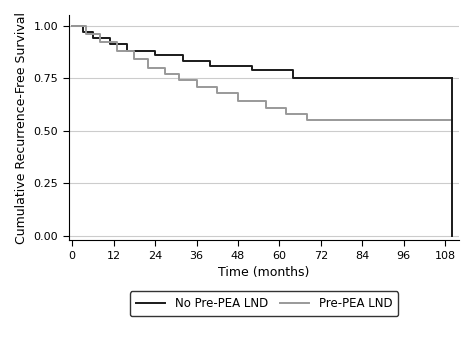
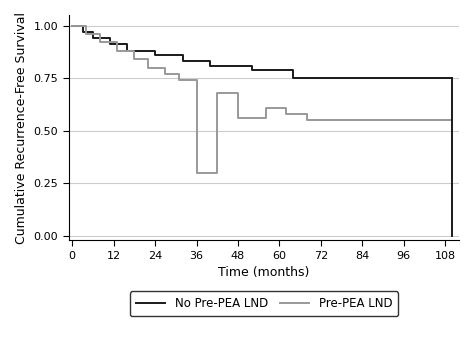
Pre-PEA LND/36: 0.71 -> 0.30
Pre-PEA LND/48: 0.64 -> 0.56
